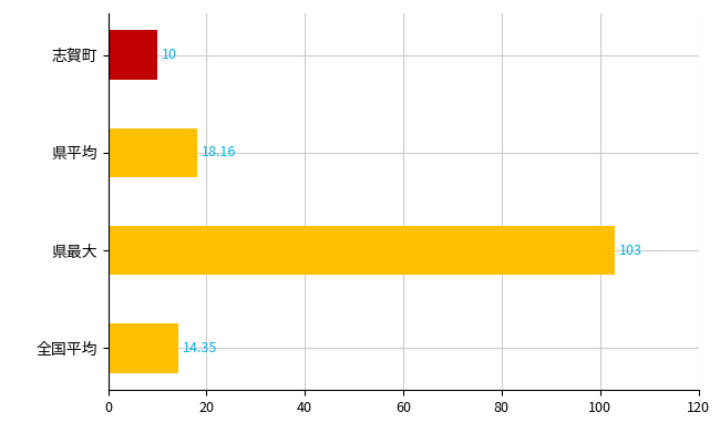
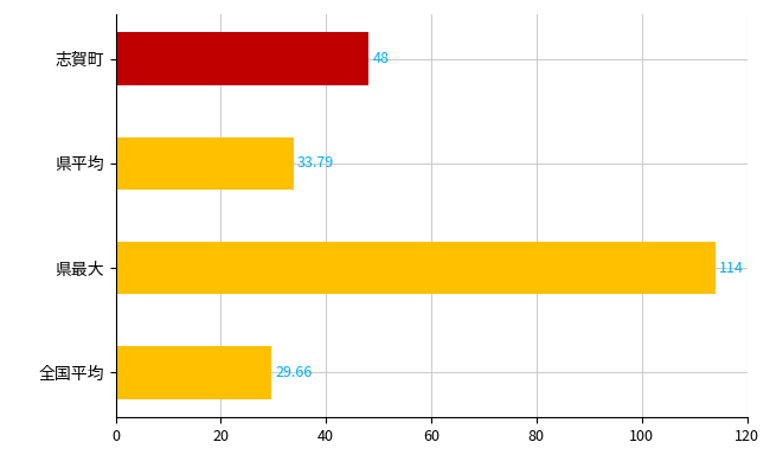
志賀町: 10 -> 48
県平均: 18.16 -> 33.79
県最大: 103 -> 114
全国平均: 14.35 -> 29.66
